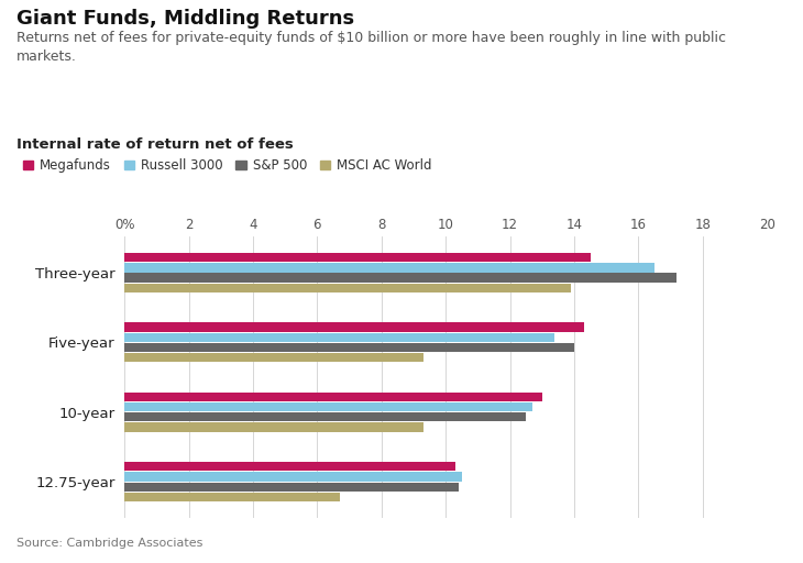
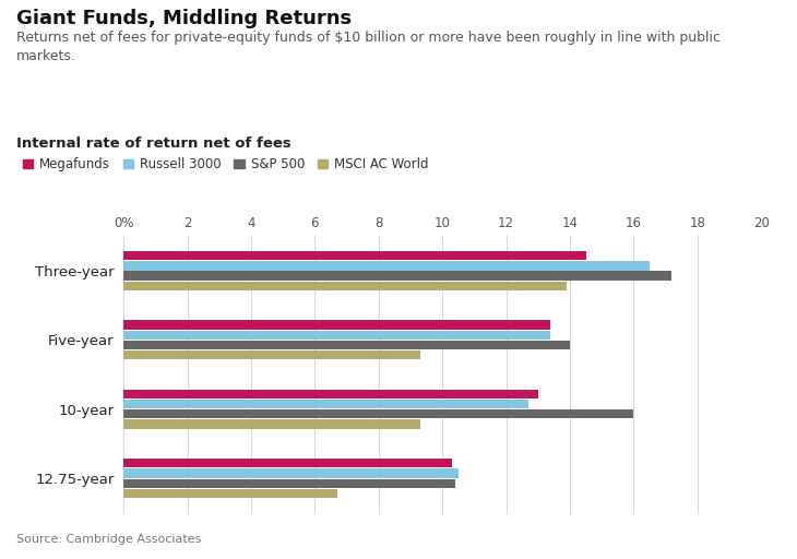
Megafunds/Five-year: 14.3 -> 13.4
S&P 500/10-year: 12.5 -> 16.0
